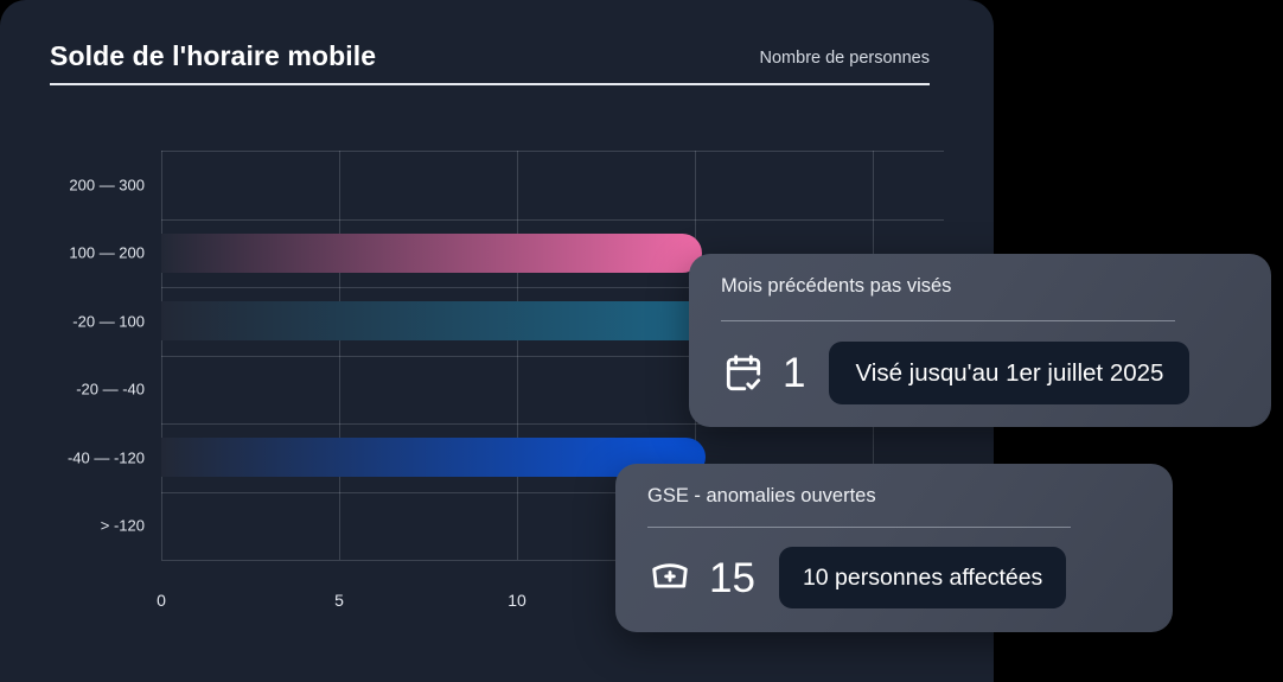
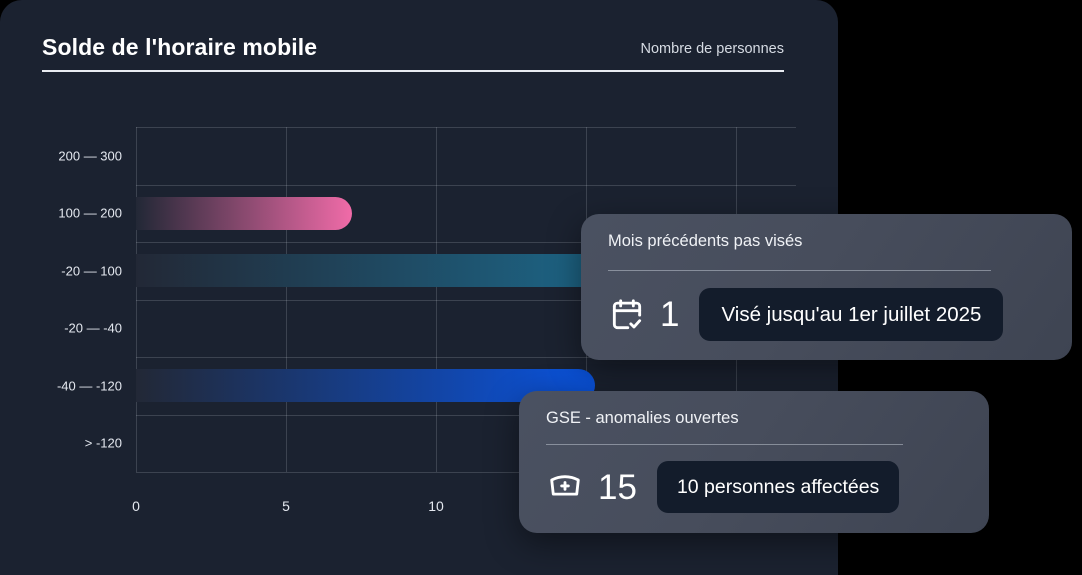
100 — 200: 15.2 -> 7.2
